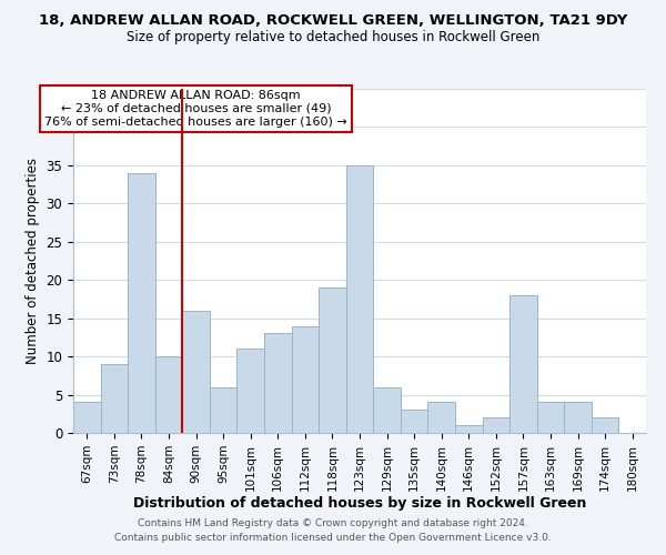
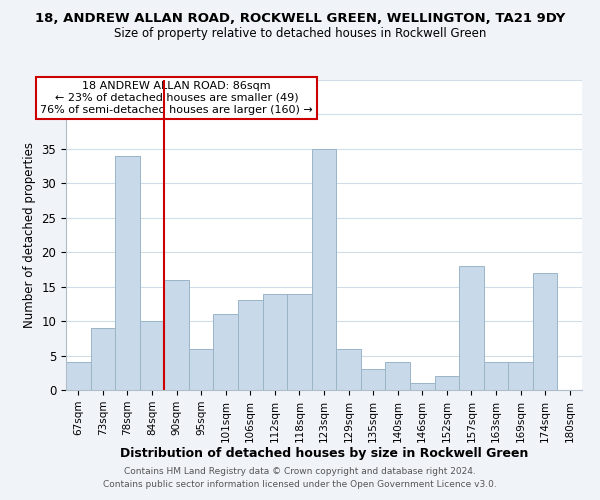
118sqm: 19 -> 14
174sqm: 2 -> 17
